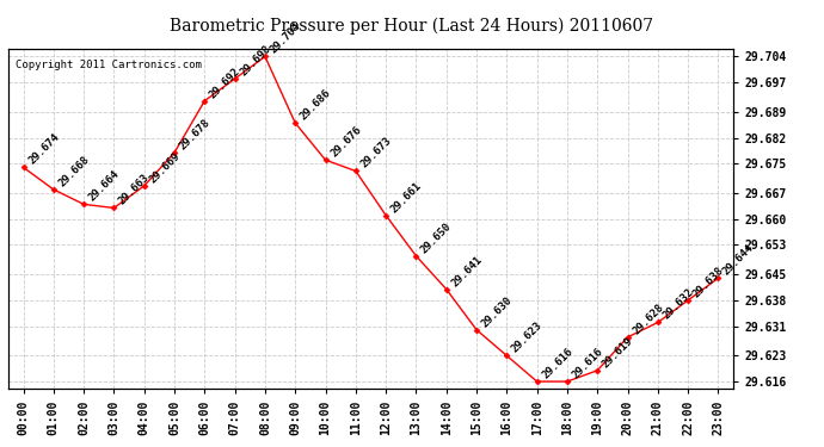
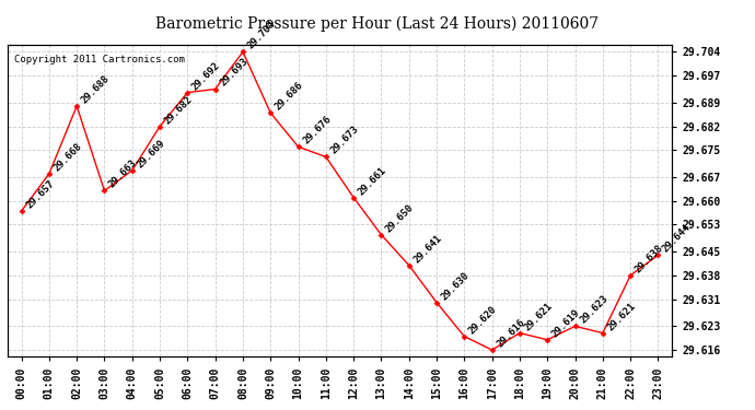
00:00: 29.674 -> 29.657
02:00: 29.664 -> 29.688
05:00: 29.678 -> 29.682
07:00: 29.698 -> 29.693
16:00: 29.623 -> 29.620
18:00: 29.616 -> 29.621
20:00: 29.628 -> 29.623
21:00: 29.632 -> 29.621
